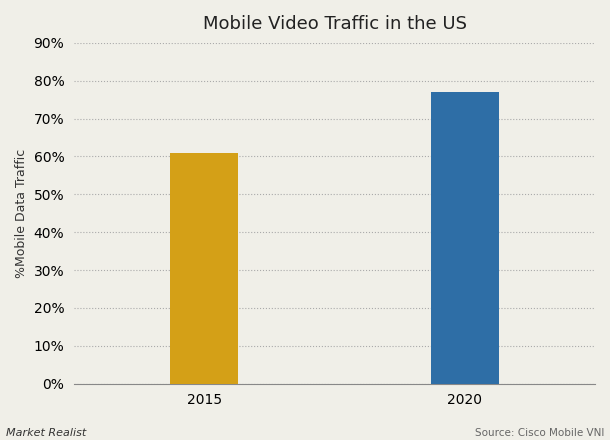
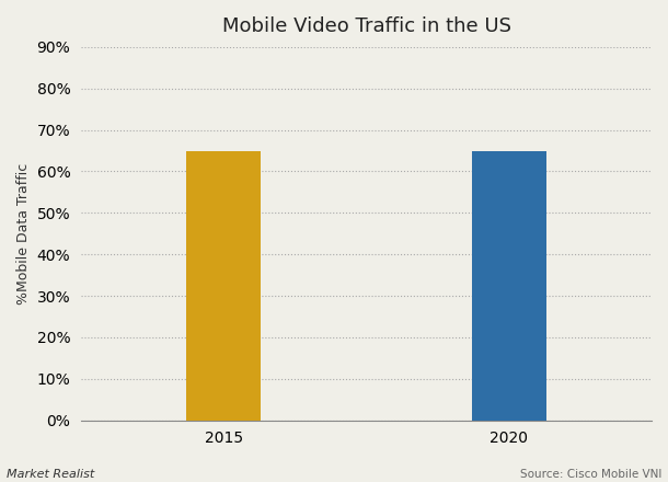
2015: 61% -> 65%
2020: 77% -> 65%
